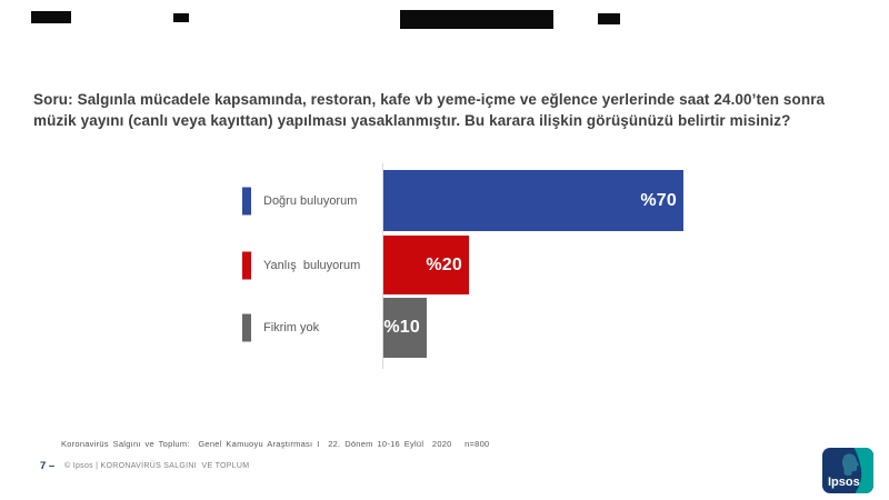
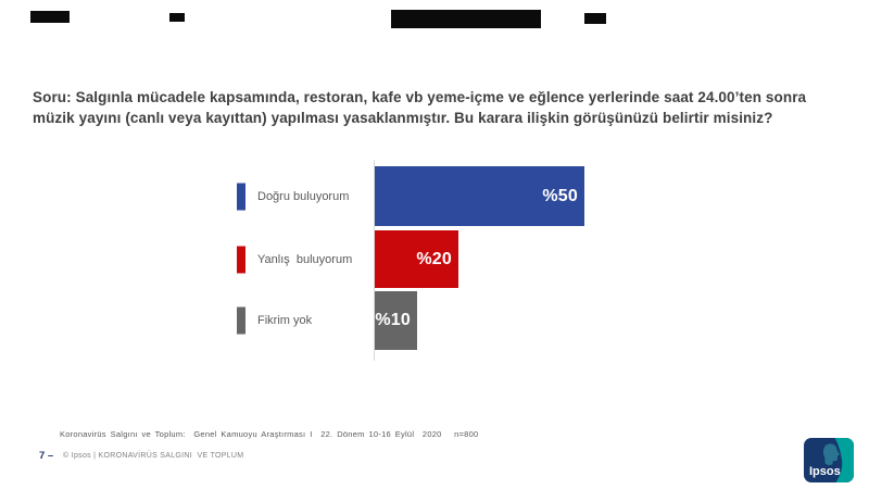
Doğru buluyorum: 70 -> 50
